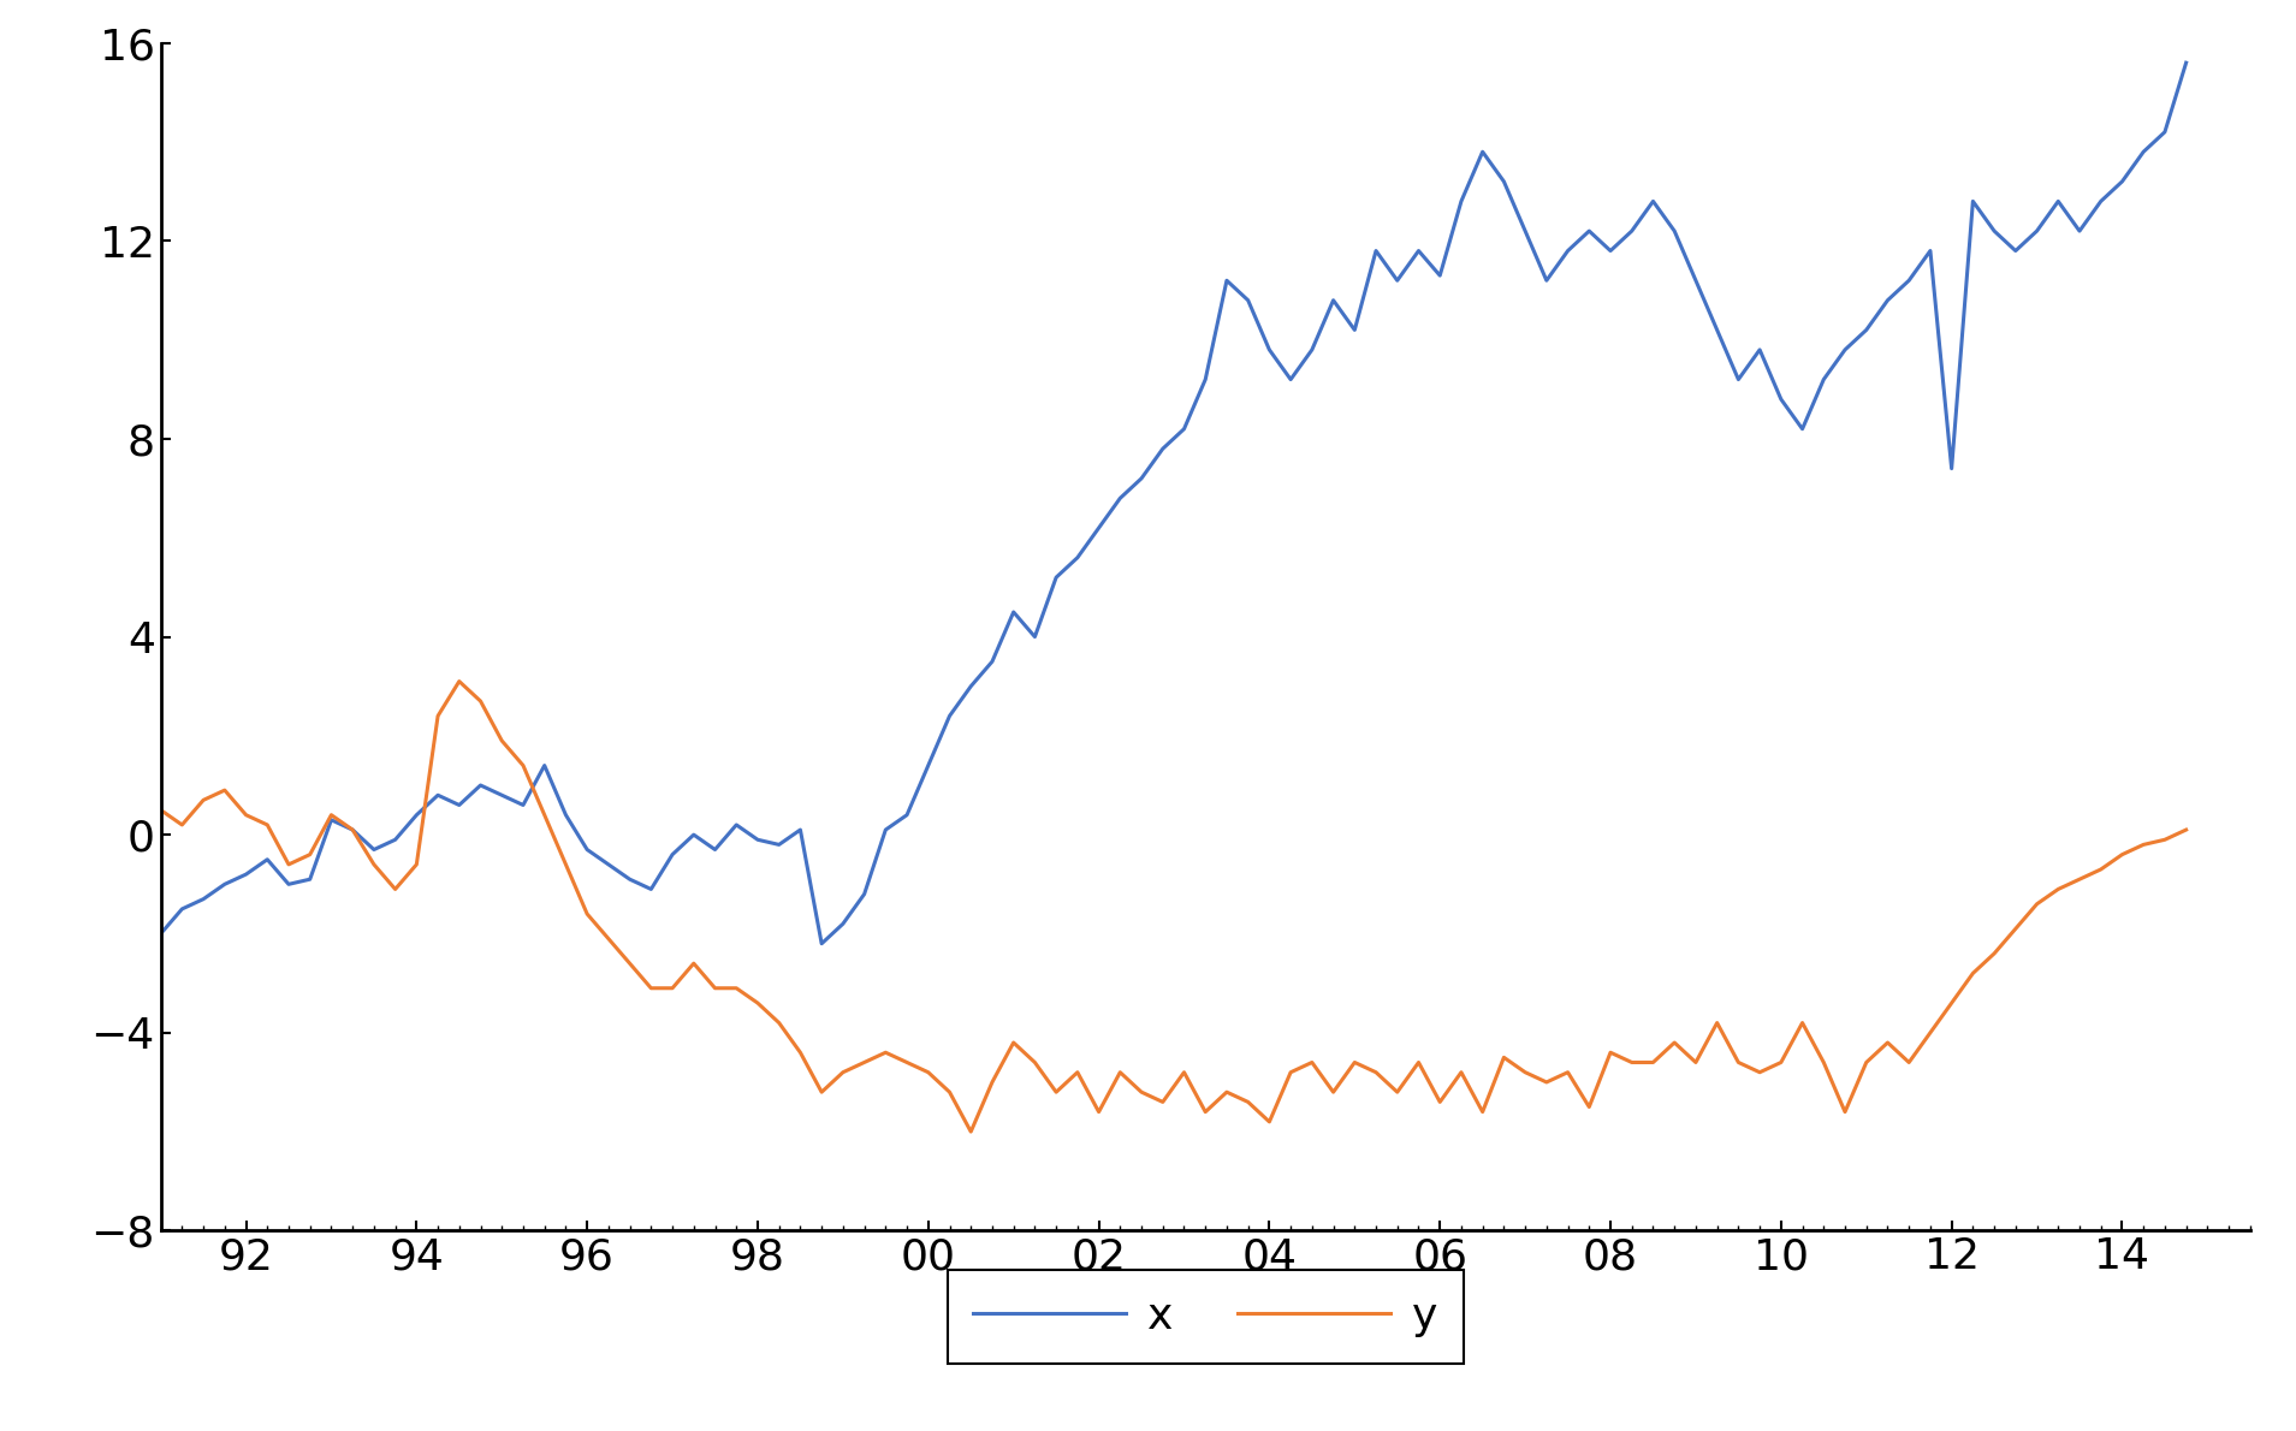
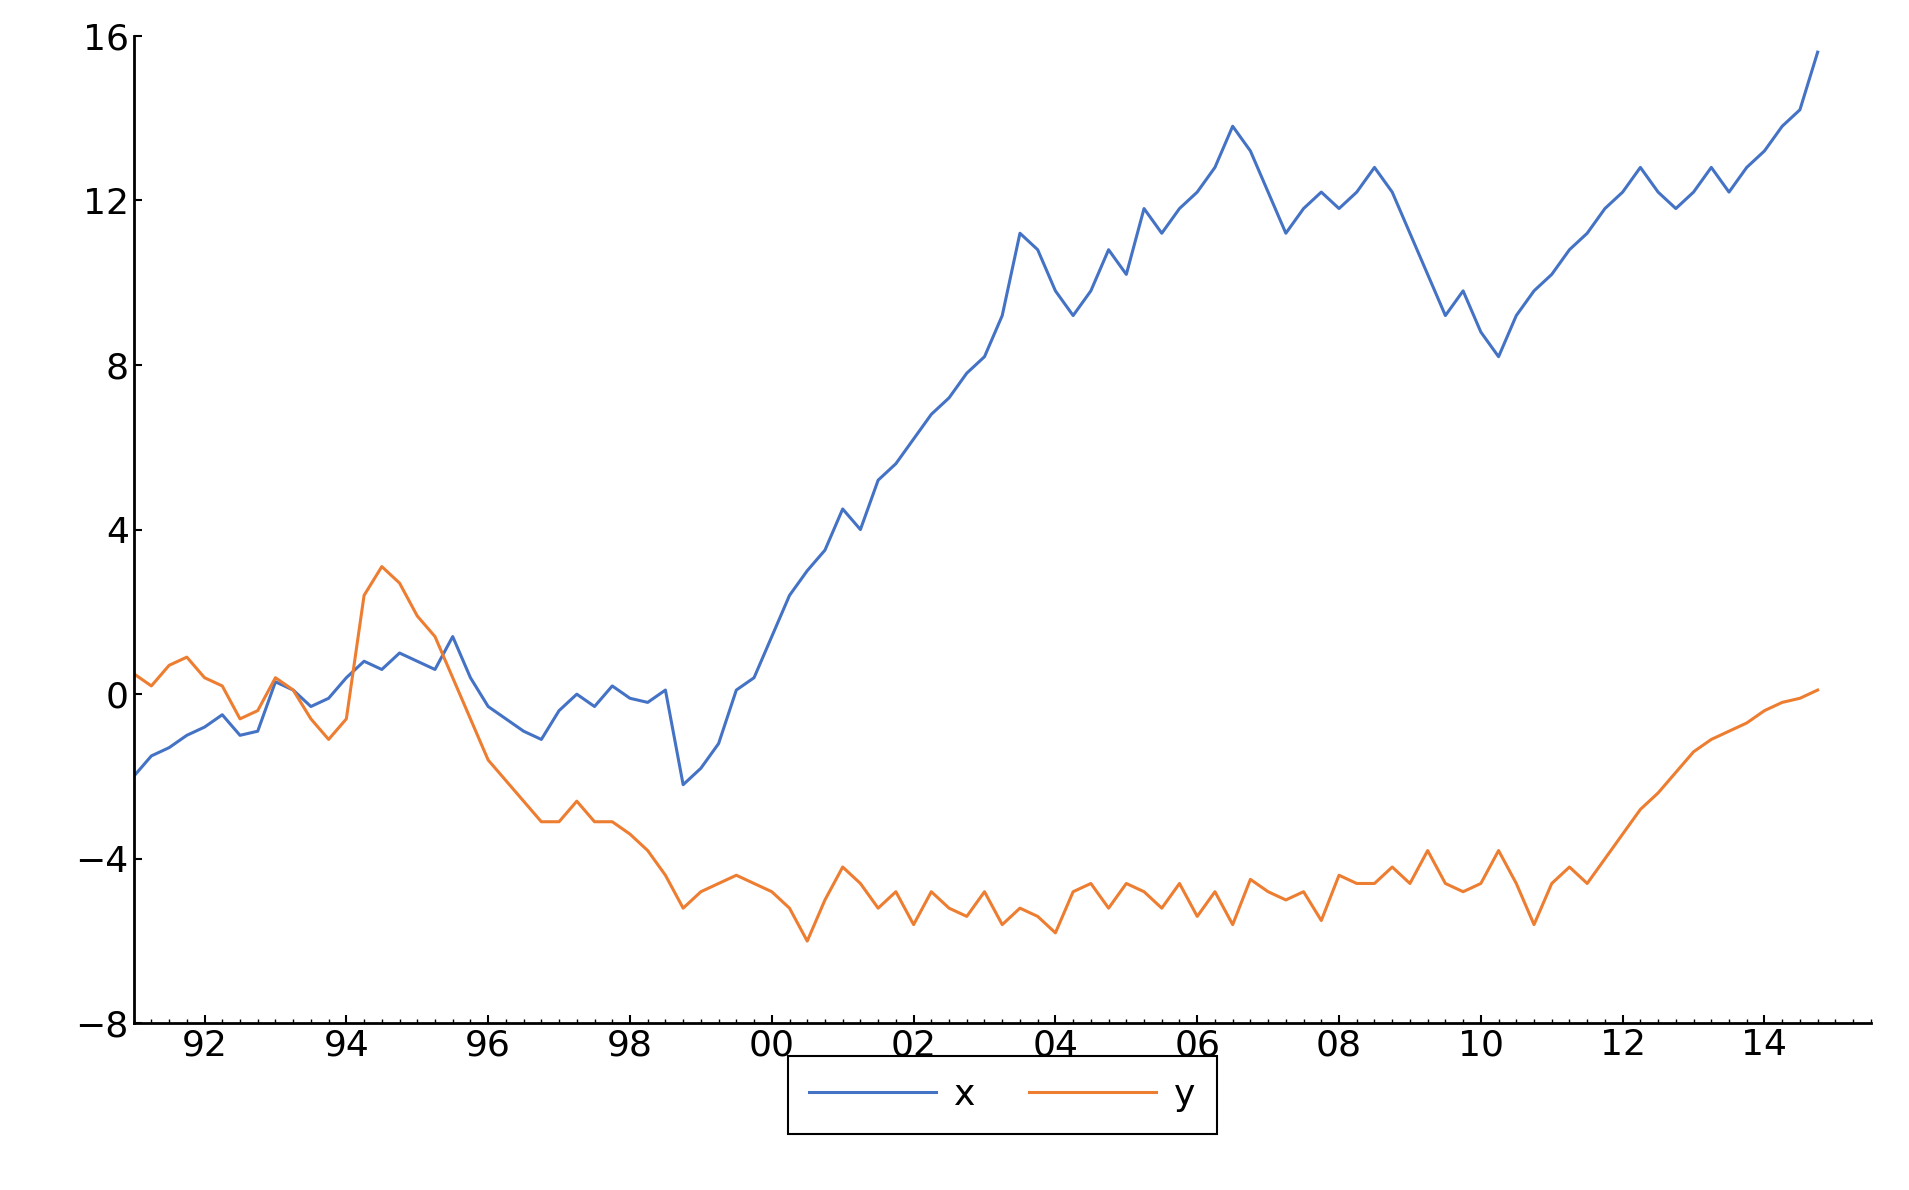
x/06: 11.3 -> 12.2
x/12: 7.4 -> 12.2
